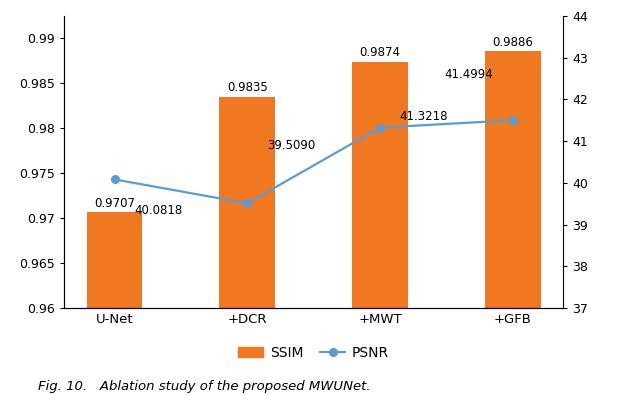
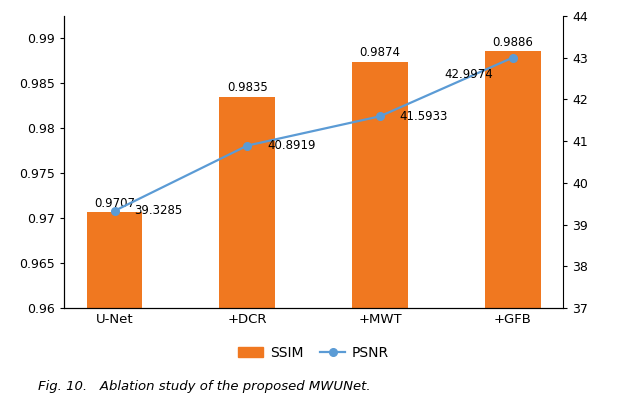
PSNR/U-Net: 40.0818 -> 39.3285
PSNR/+DCR: 39.5090 -> 40.8919
PSNR/+MWT: 41.3218 -> 41.5933
PSNR/+GFB: 41.4994 -> 42.9974
